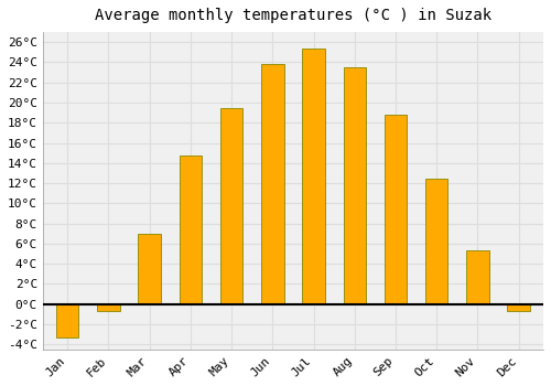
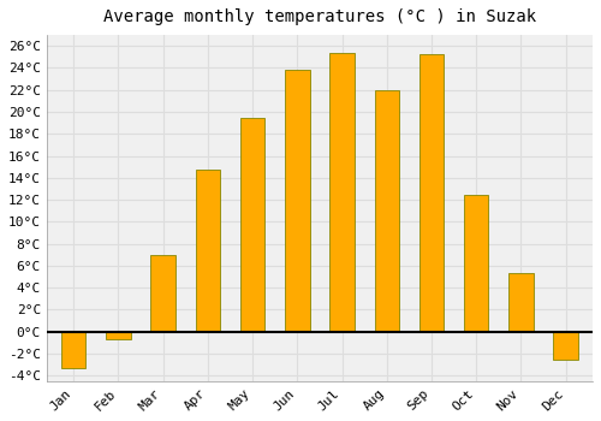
Aug: 23.5°C -> 22.0°C
Sep: 18.8°C -> 25.2°C
Dec: -0.7°C -> -2.6°C
